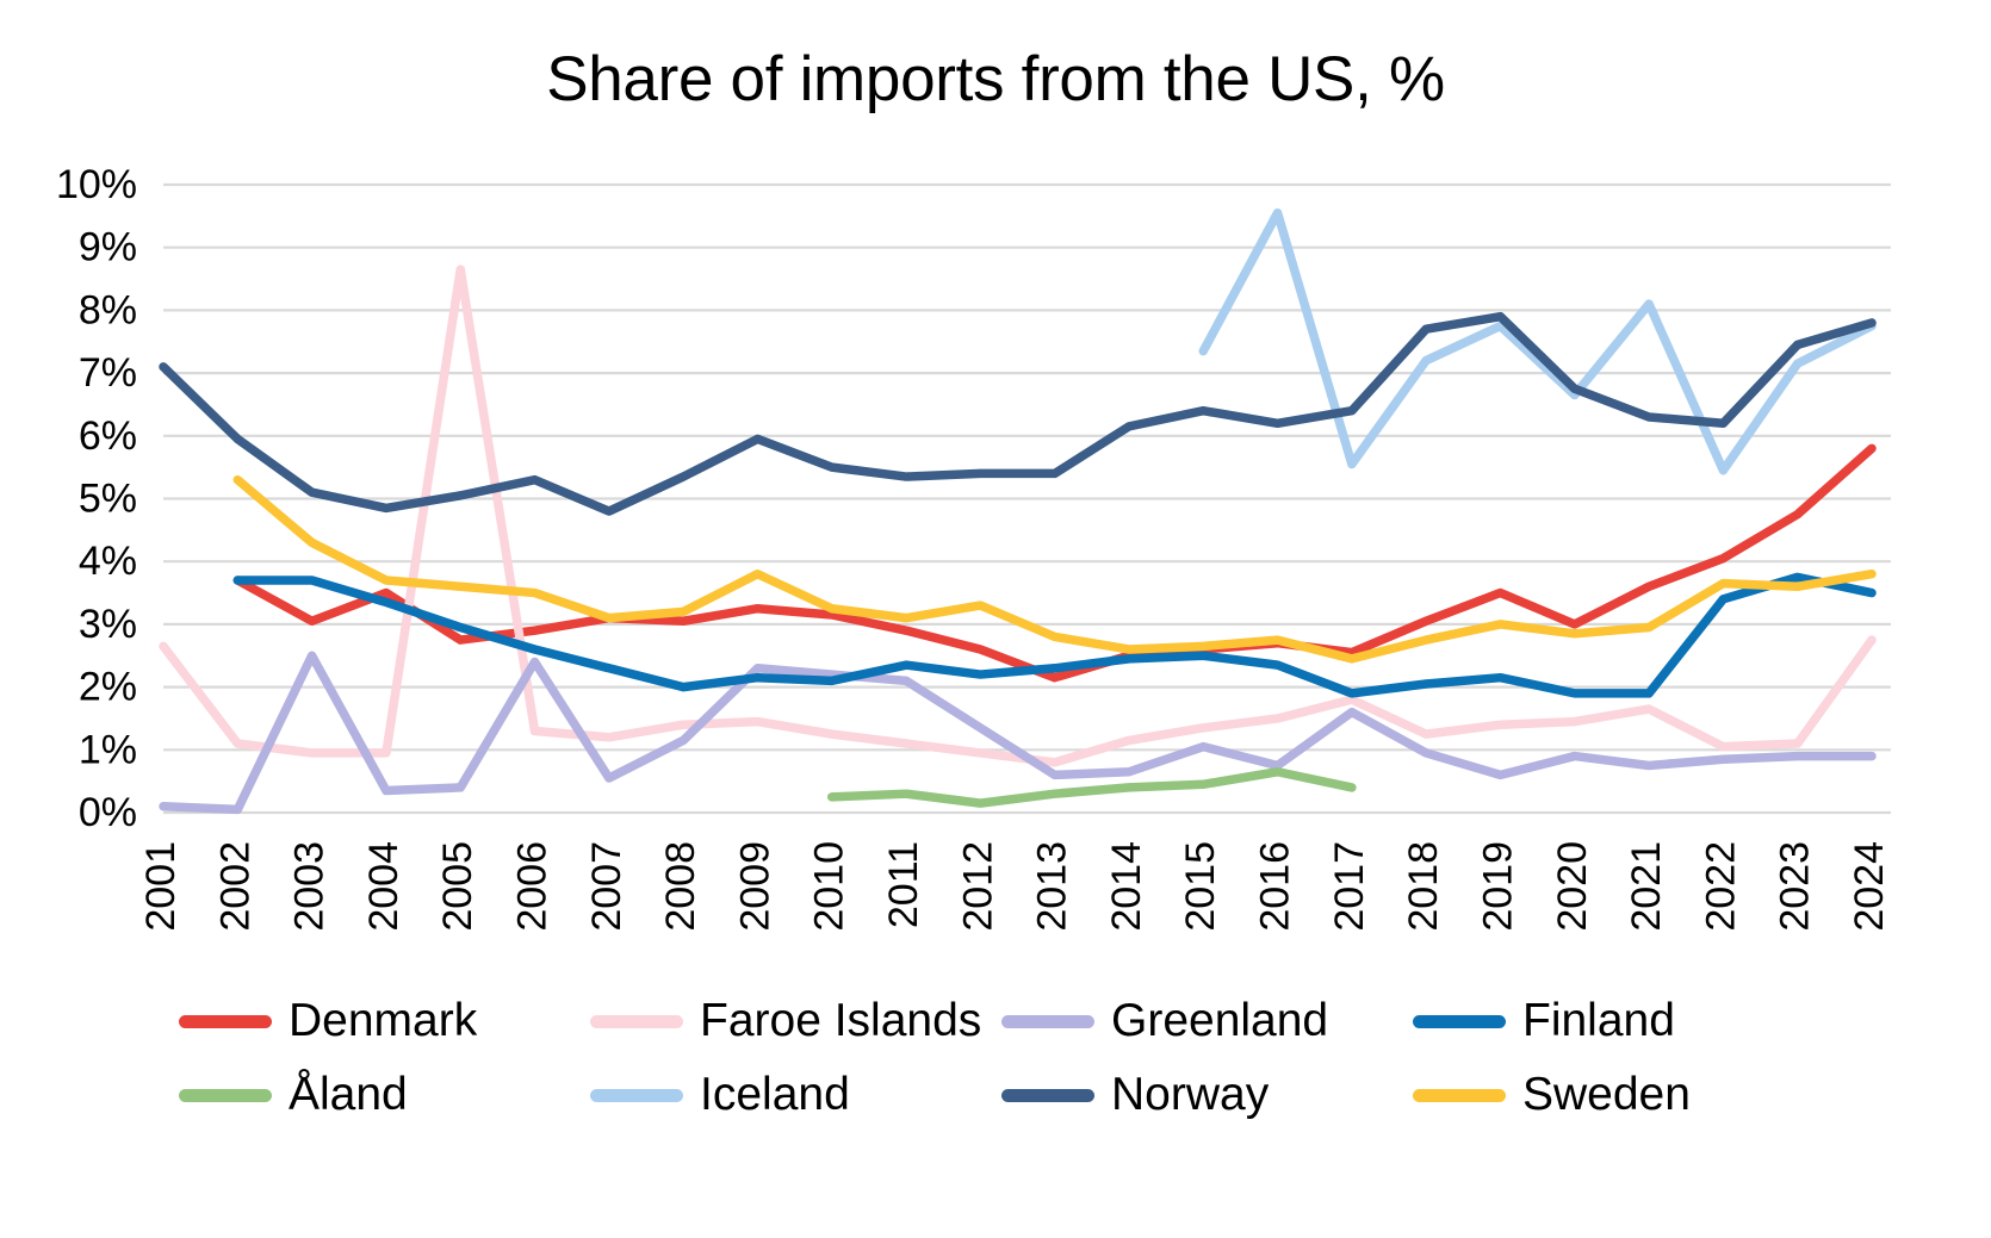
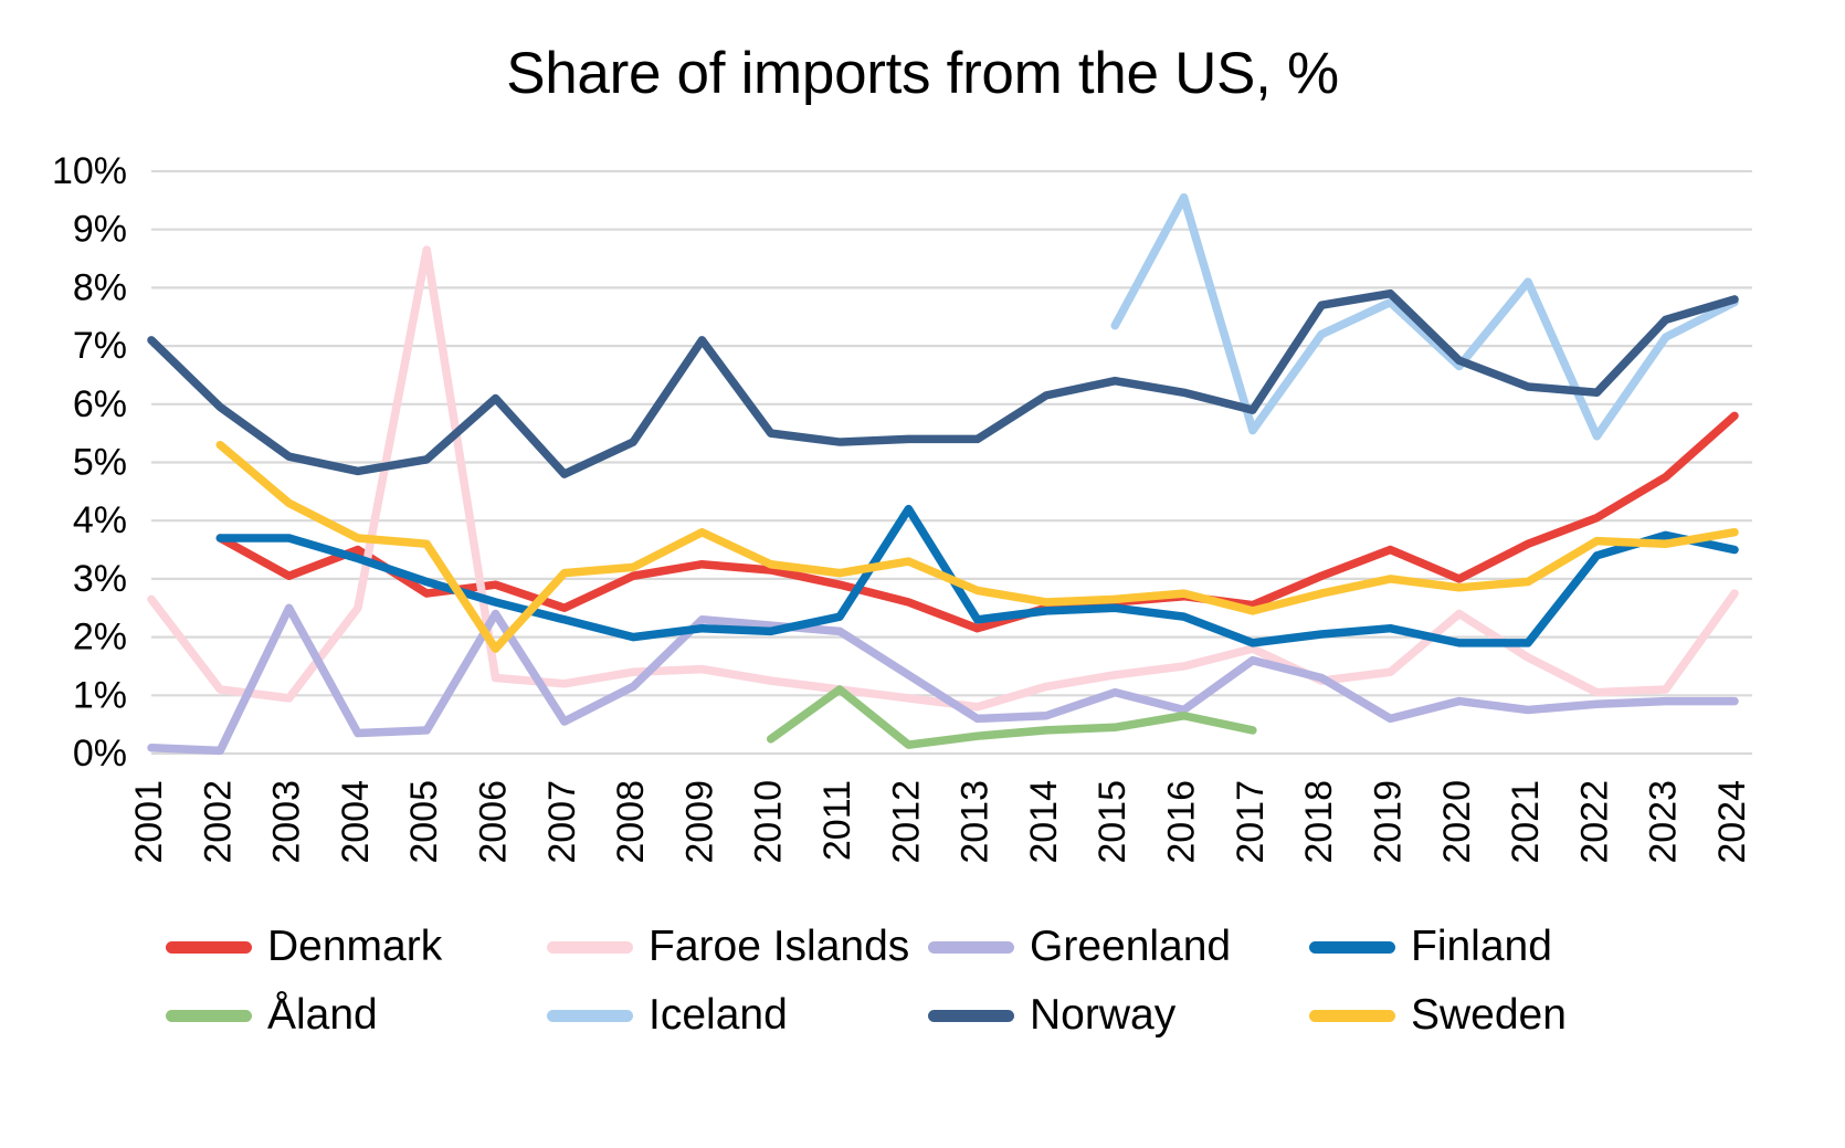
Faroe Islands/2004: 0.9% -> 2.5%
Norway/2006: 5.3% -> 6.1%
Sweden/2006: 3.5% -> 1.8%
Denmark/2007: 3.1% -> 2.5%
Norway/2009: 6.0% -> 7.1%
Åland/2011: 0.3% -> 1.1%
Finland/2012: 2.2% -> 4.2%
Norway/2017: 6.4% -> 5.9%
Greenland/2018: 0.9% -> 1.3%
Faroe Islands/2020: 1.4% -> 2.4%
